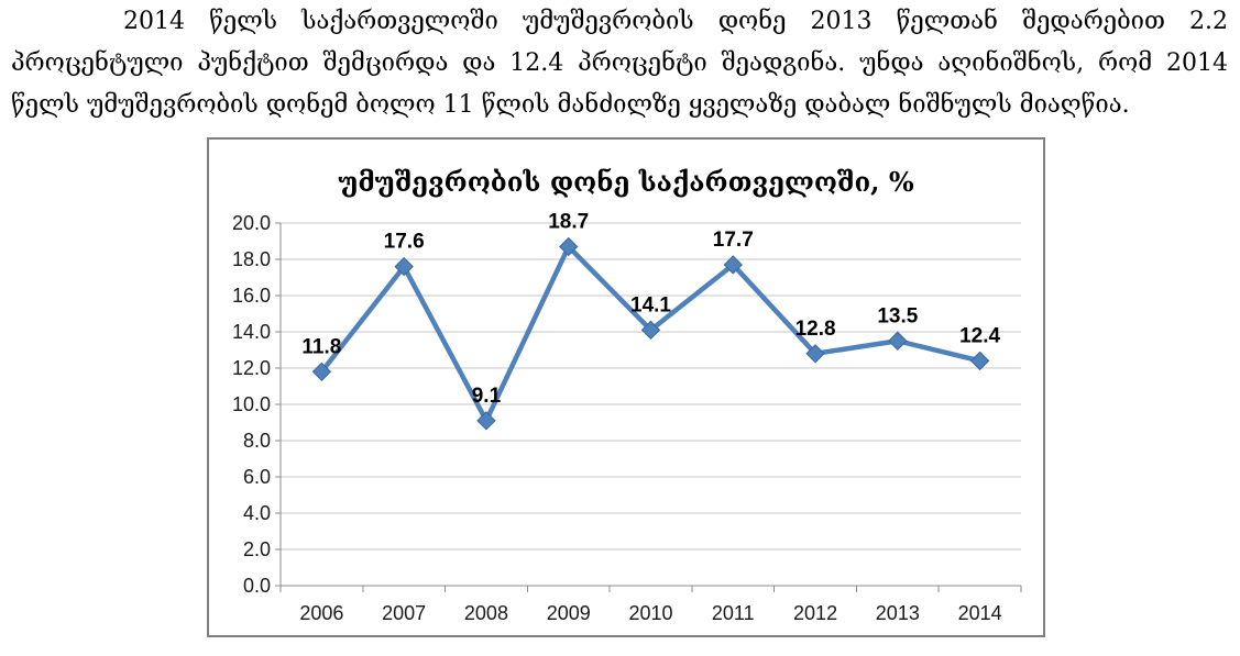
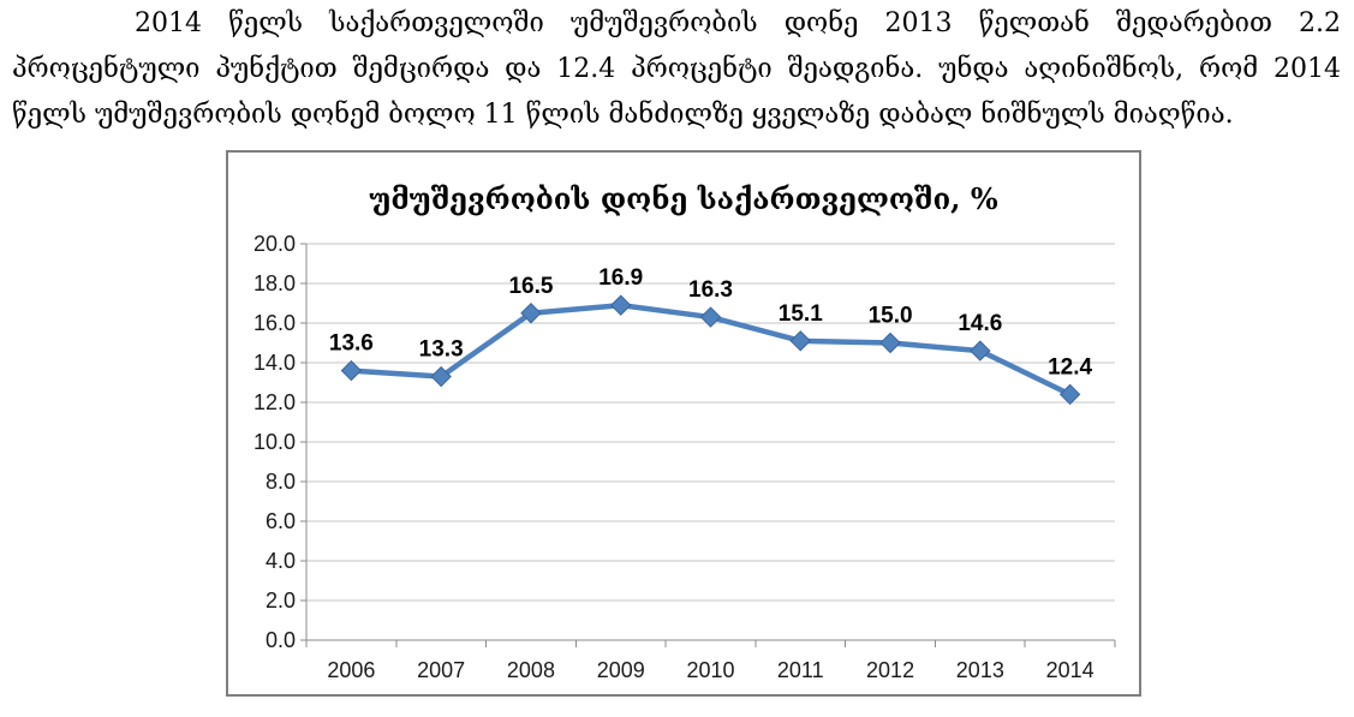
2006: 11.8 -> 13.6
2007: 17.6 -> 13.3
2008: 9.1 -> 16.5
2009: 18.7 -> 16.9
2010: 14.1 -> 16.3
2011: 17.7 -> 15.1
2012: 12.8 -> 15.0
2013: 13.5 -> 14.6
